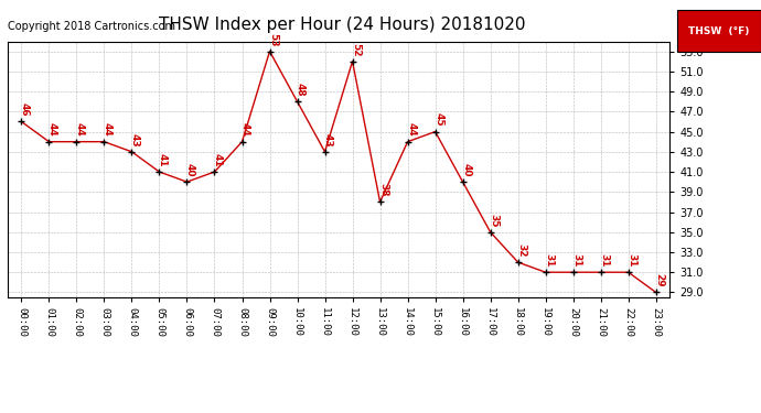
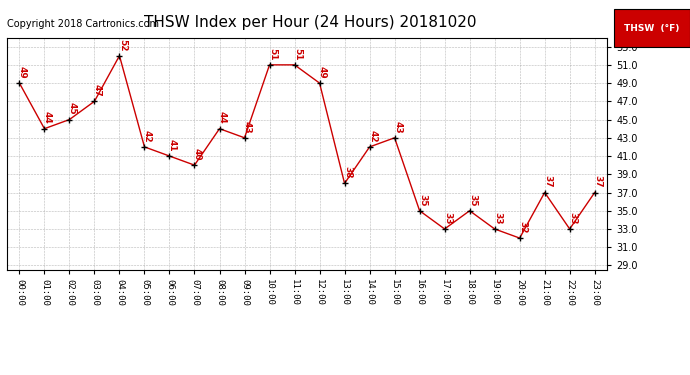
00:00: 46 -> 49
02:00: 44 -> 45
03:00: 44 -> 47
04:00: 43 -> 52
05:00: 41 -> 42
06:00: 40 -> 41
07:00: 41 -> 40
09:00: 53 -> 43
10:00: 48 -> 51
11:00: 43 -> 51
12:00: 52 -> 49
14:00: 44 -> 42
15:00: 45 -> 43
16:00: 40 -> 35
17:00: 35 -> 33
18:00: 32 -> 35
19:00: 31 -> 33
20:00: 31 -> 32
21:00: 31 -> 37
22:00: 31 -> 33
23:00: 29 -> 37
